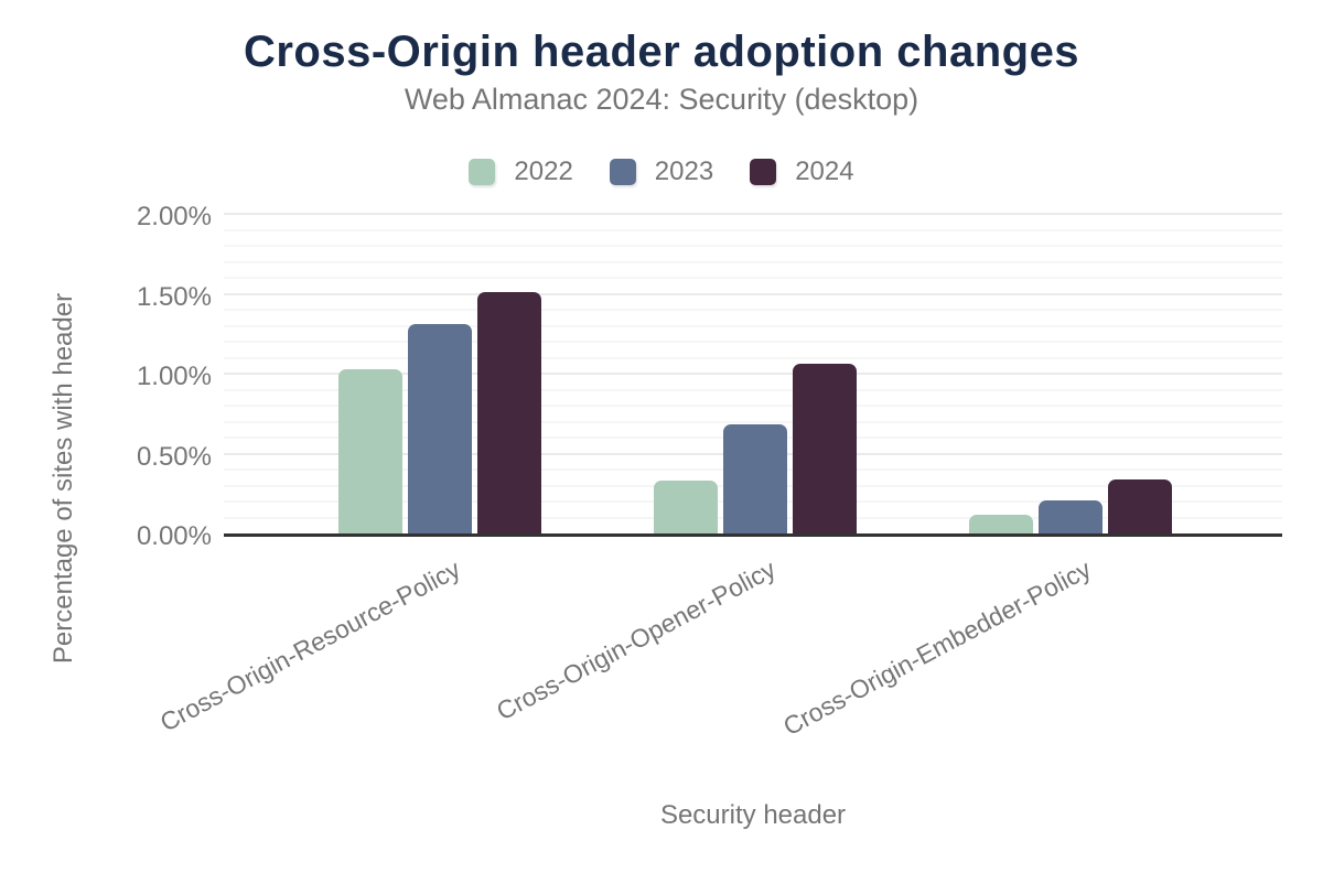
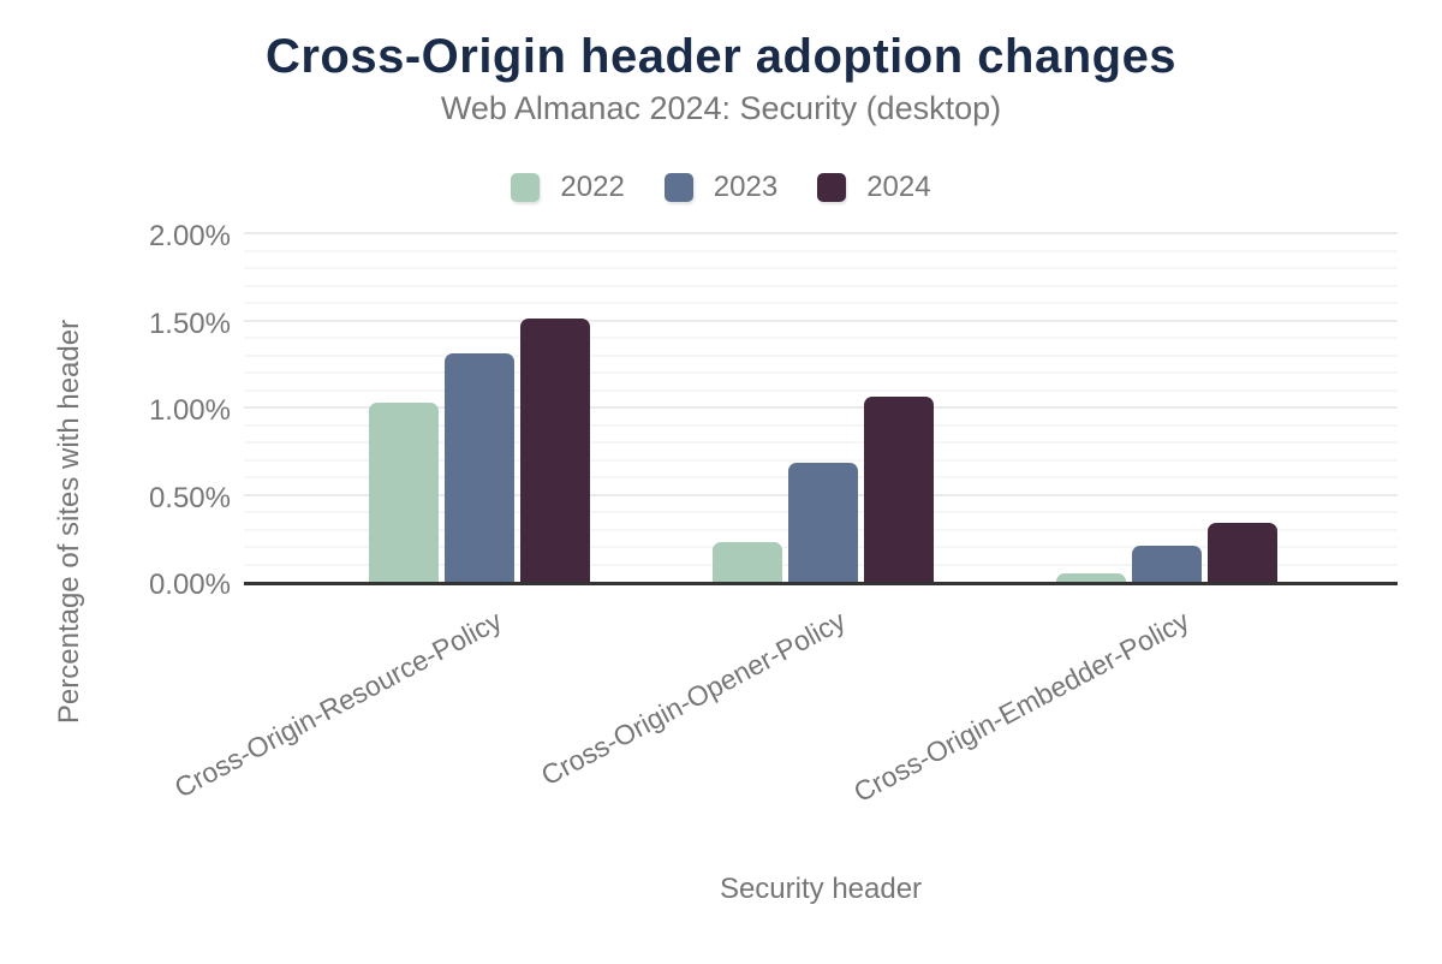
2022/Cross-Origin-Opener-Policy: 0.33% -> 0.23%
2022/Cross-Origin-Embedder-Policy: 0.12% -> 0.05%
